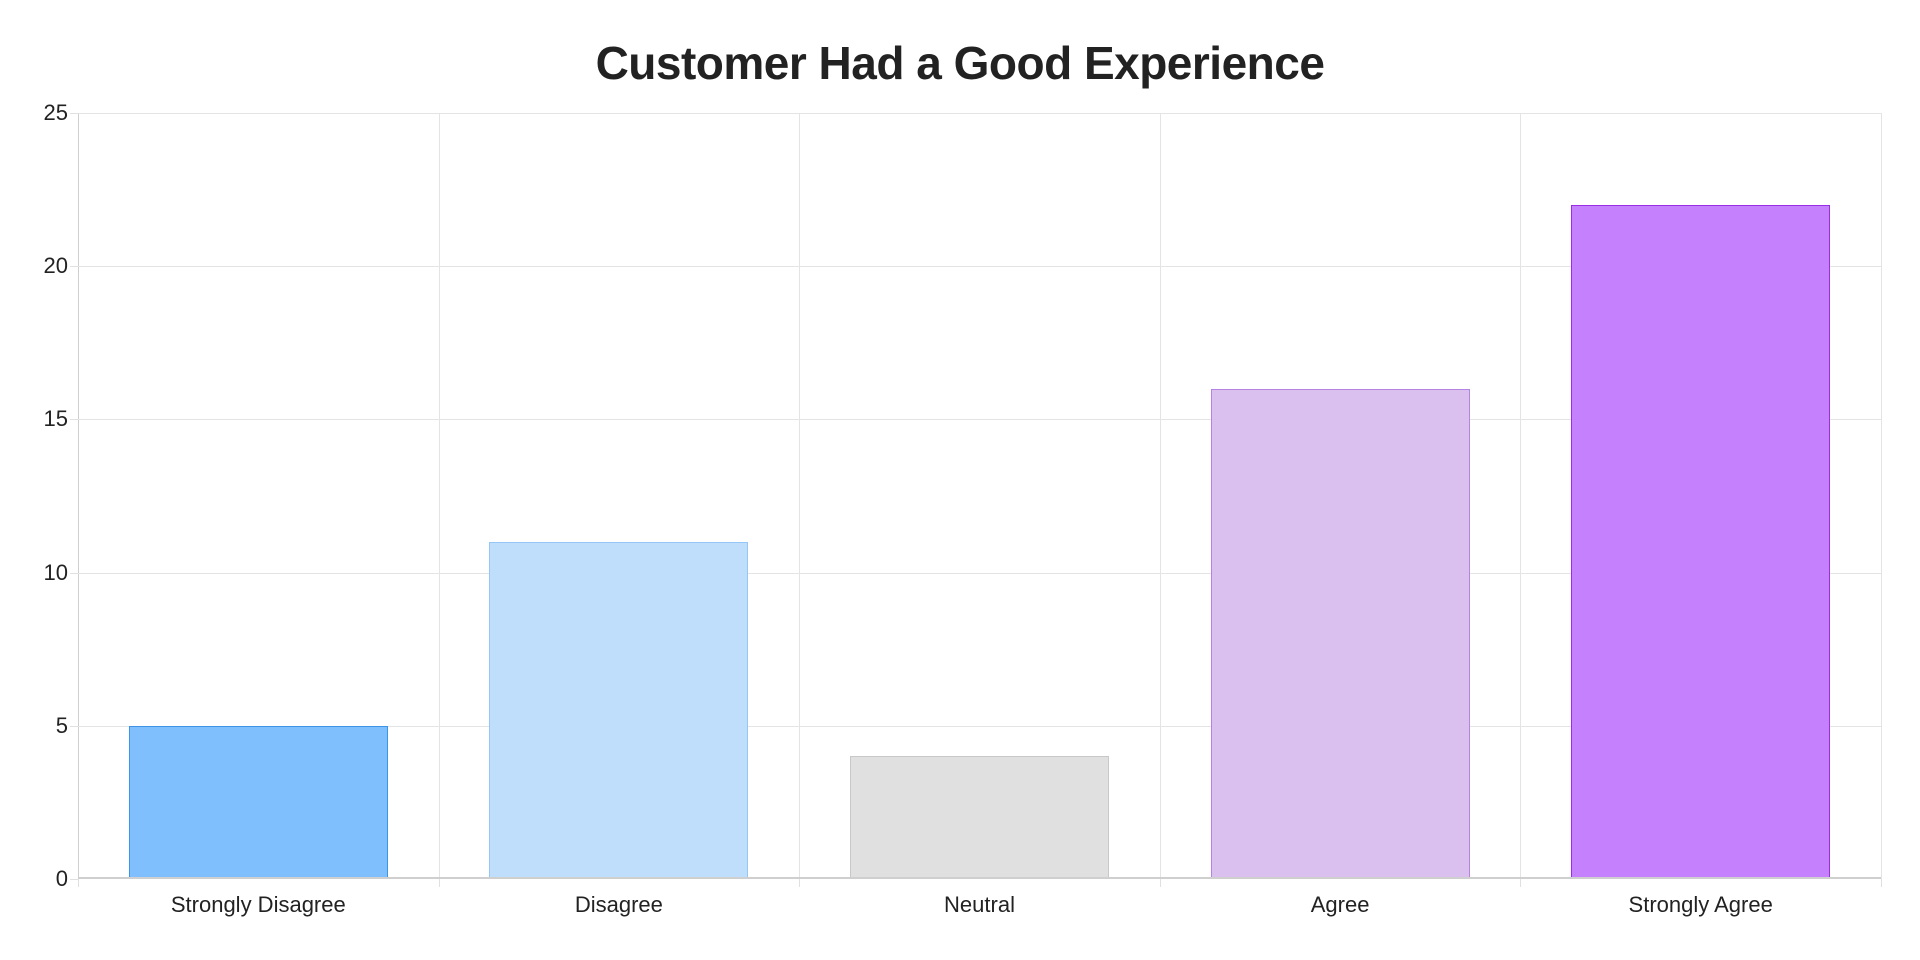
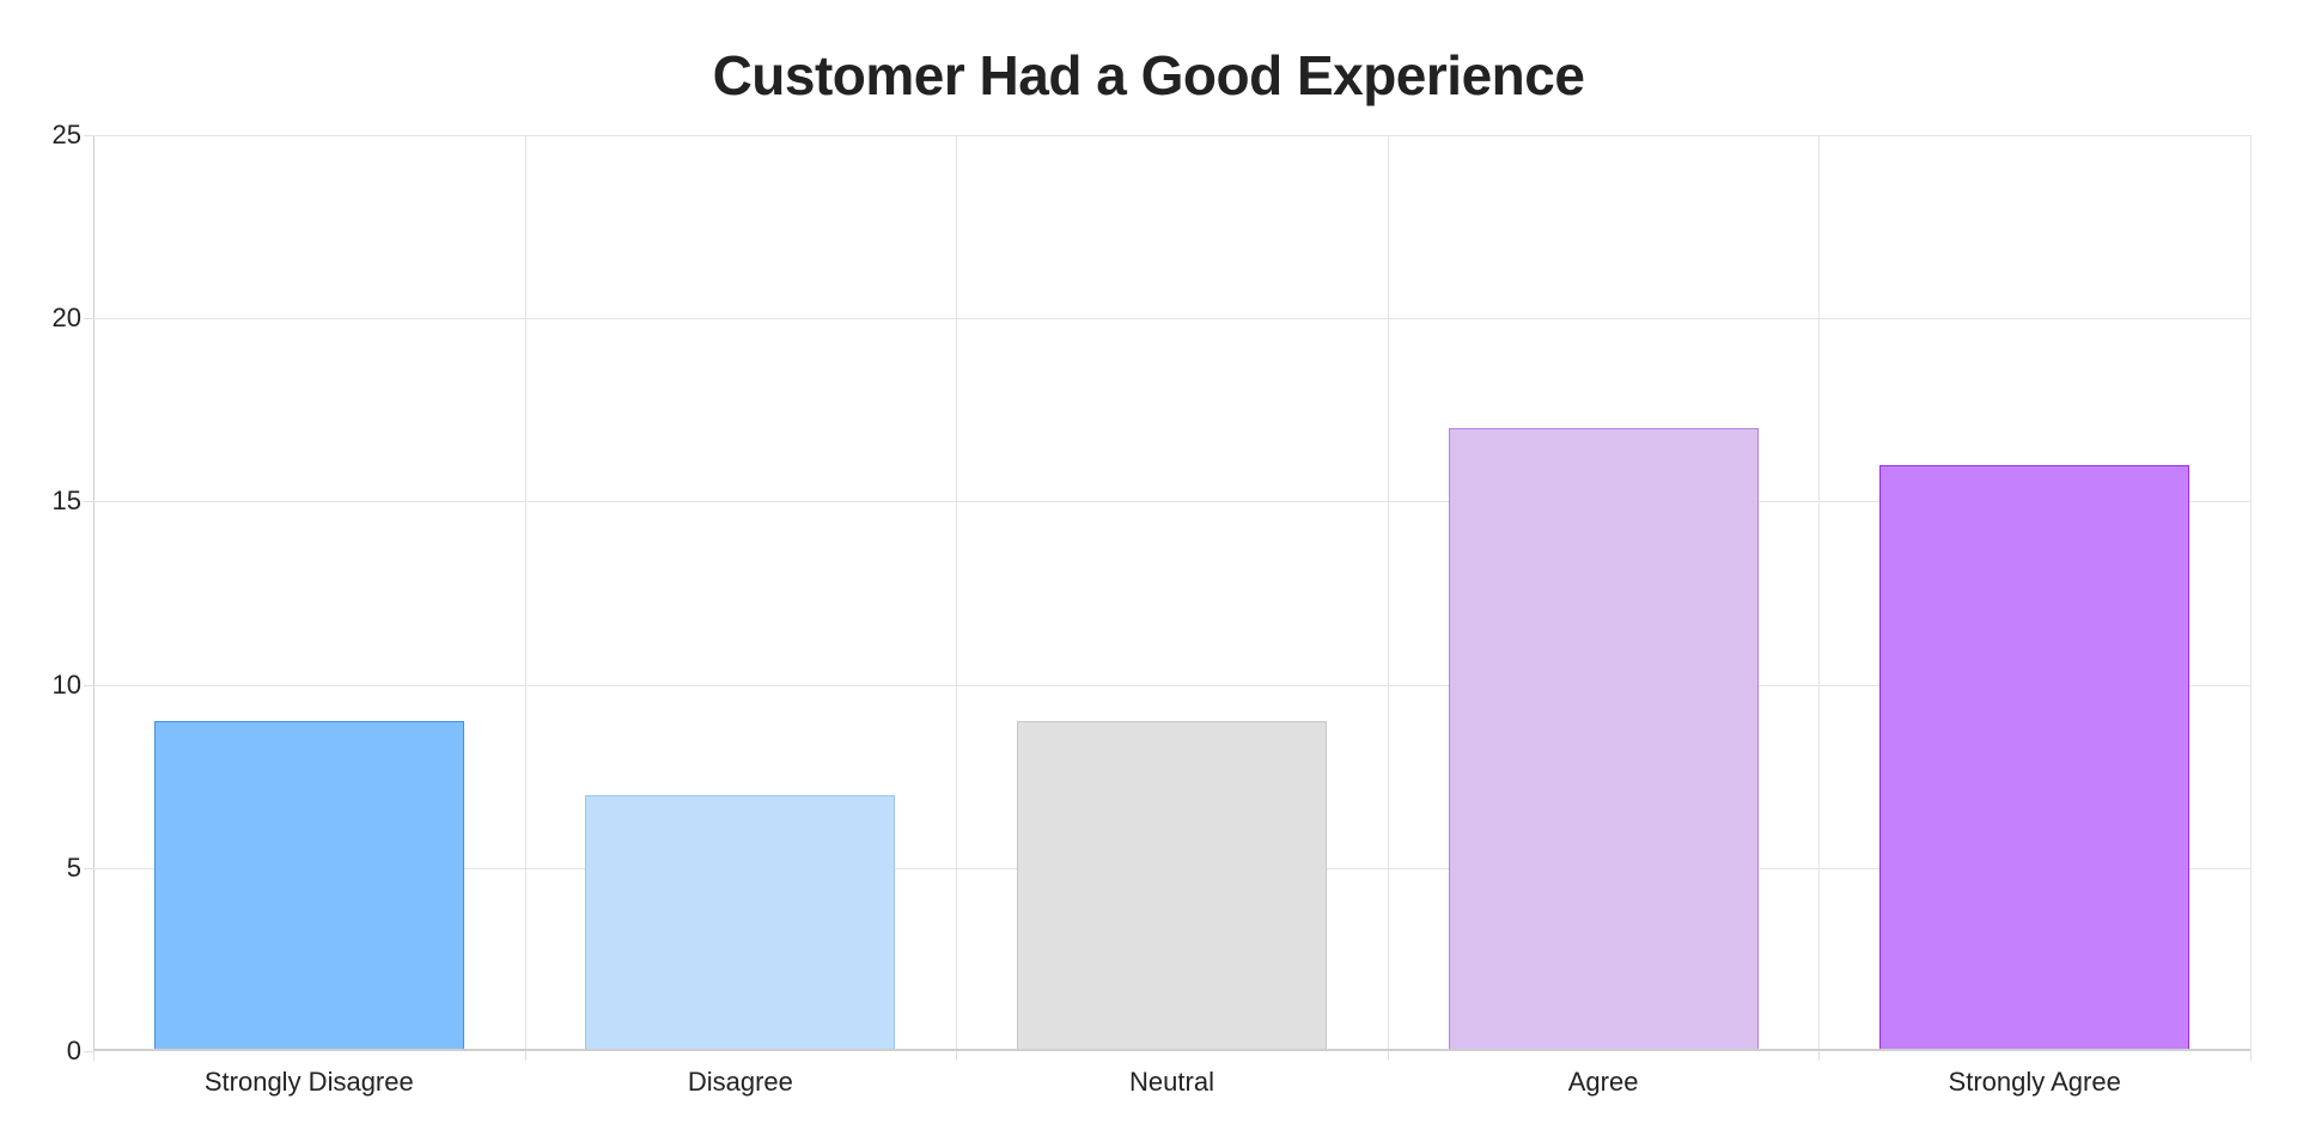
Strongly Disagree: 5 -> 9
Disagree: 11 -> 7
Neutral: 4 -> 9
Agree: 16 -> 17
Strongly Agree: 22 -> 16
